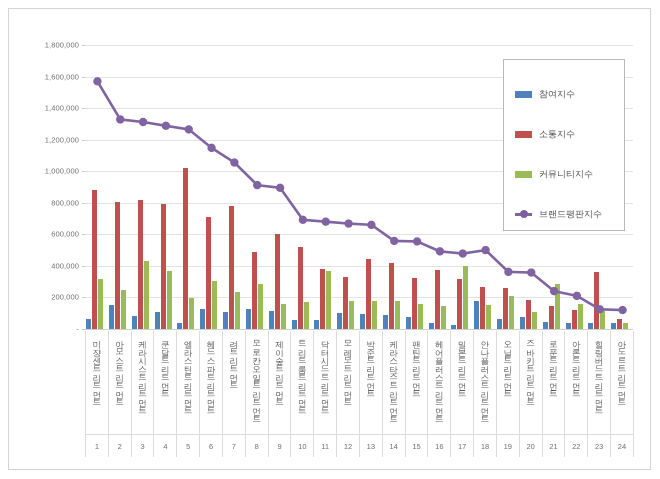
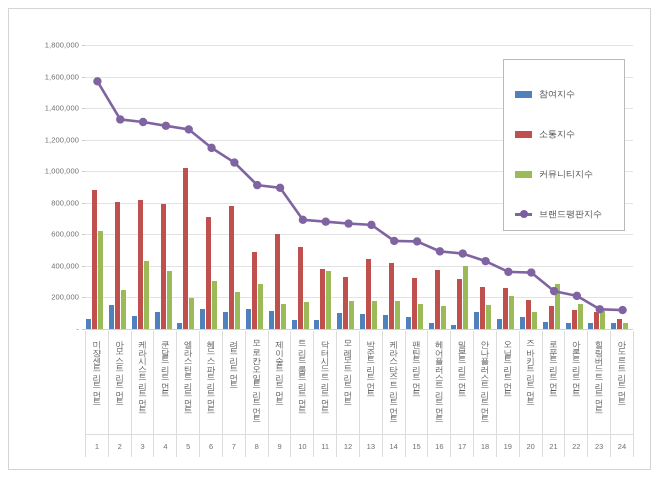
커뮤니티지수/미쟝센트리트먼트: 320000 -> 620000
참여지수/안나플러스트리트먼트: 180000 -> 100000
브랜드평판지수/안나플러스트리트먼트: 500000 -> 430000
소통지수/힐링버드트리트먼트: 360000 -> 110000
